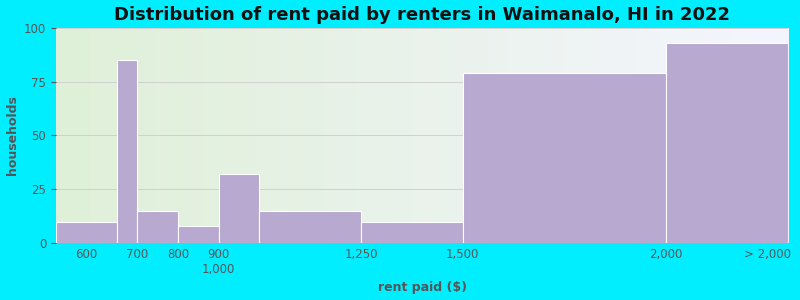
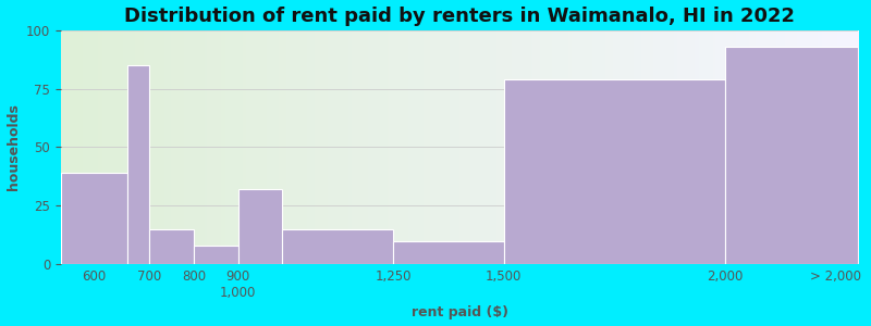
600: 10 -> 39
